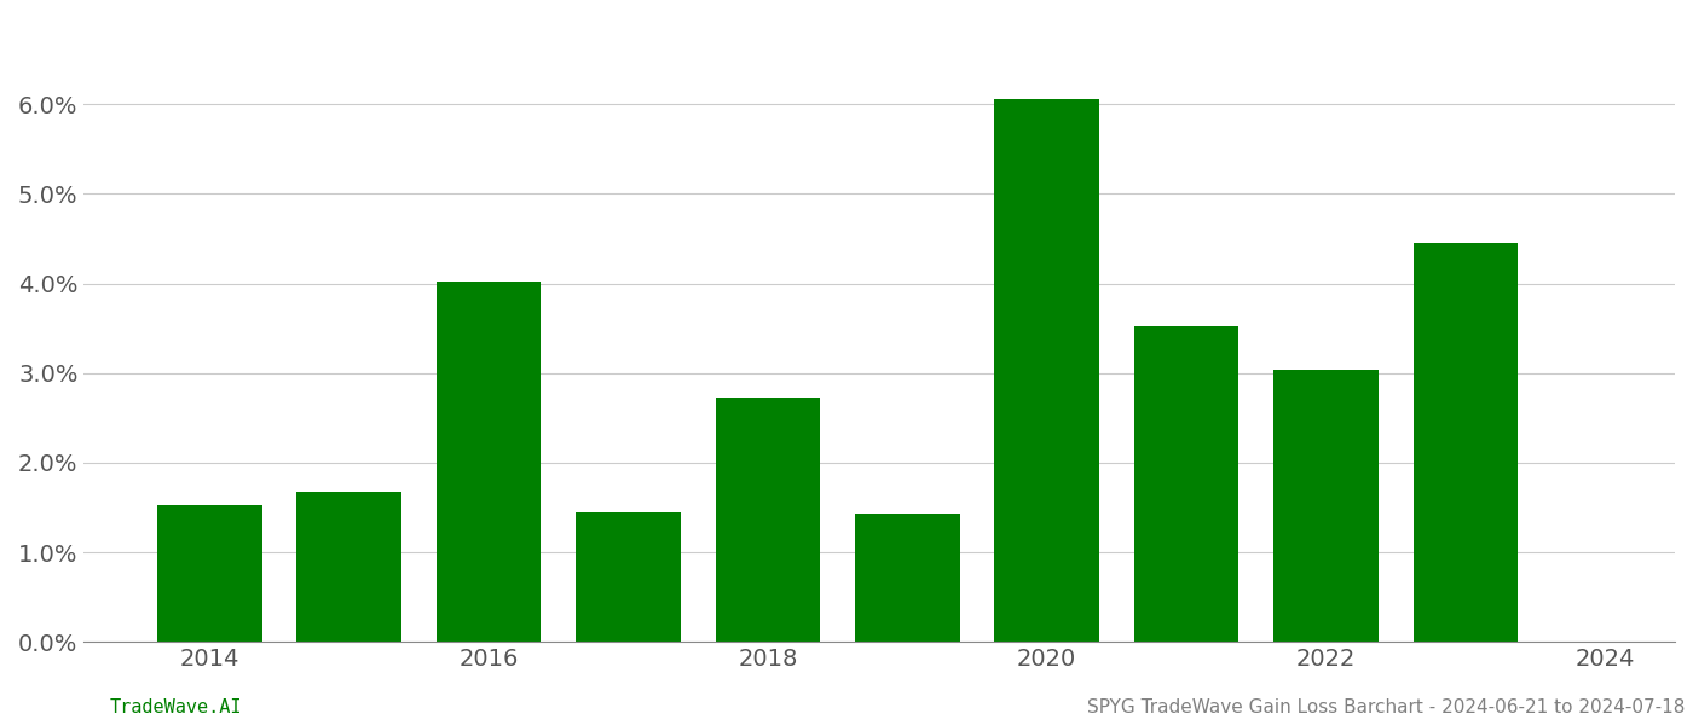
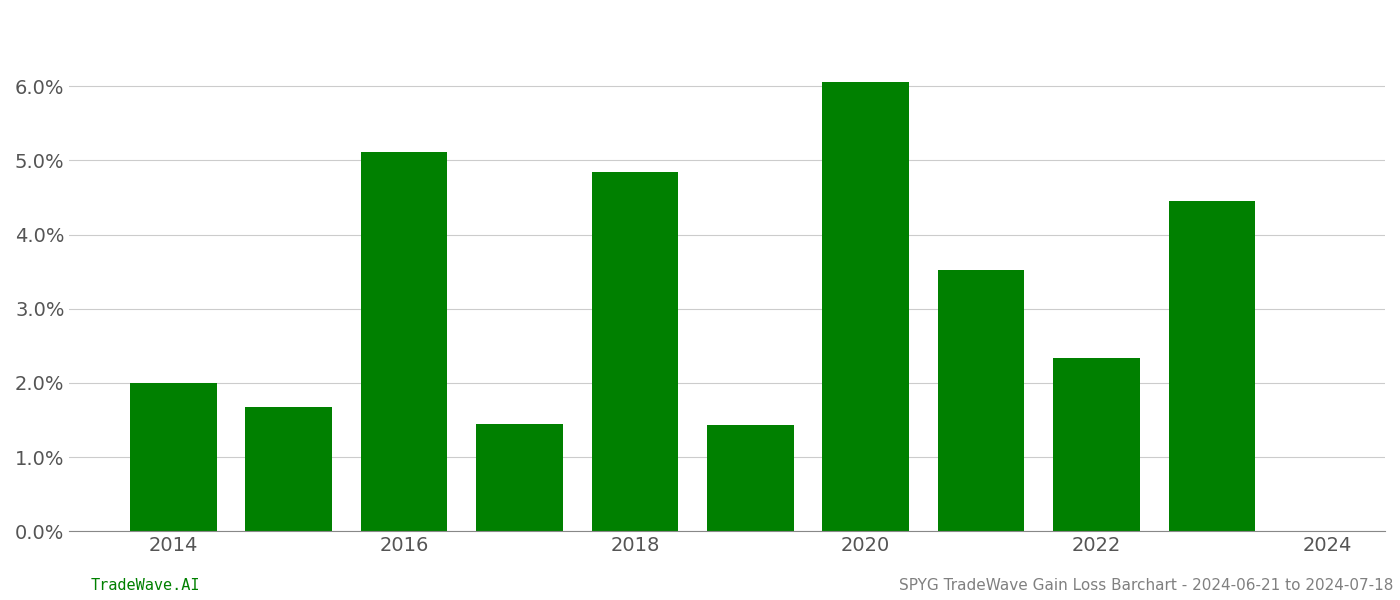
2014: 1.52% -> 2.00%
2016: 4.02% -> 5.12%
2018: 2.73% -> 4.84%
2022: 3.04% -> 2.34%
